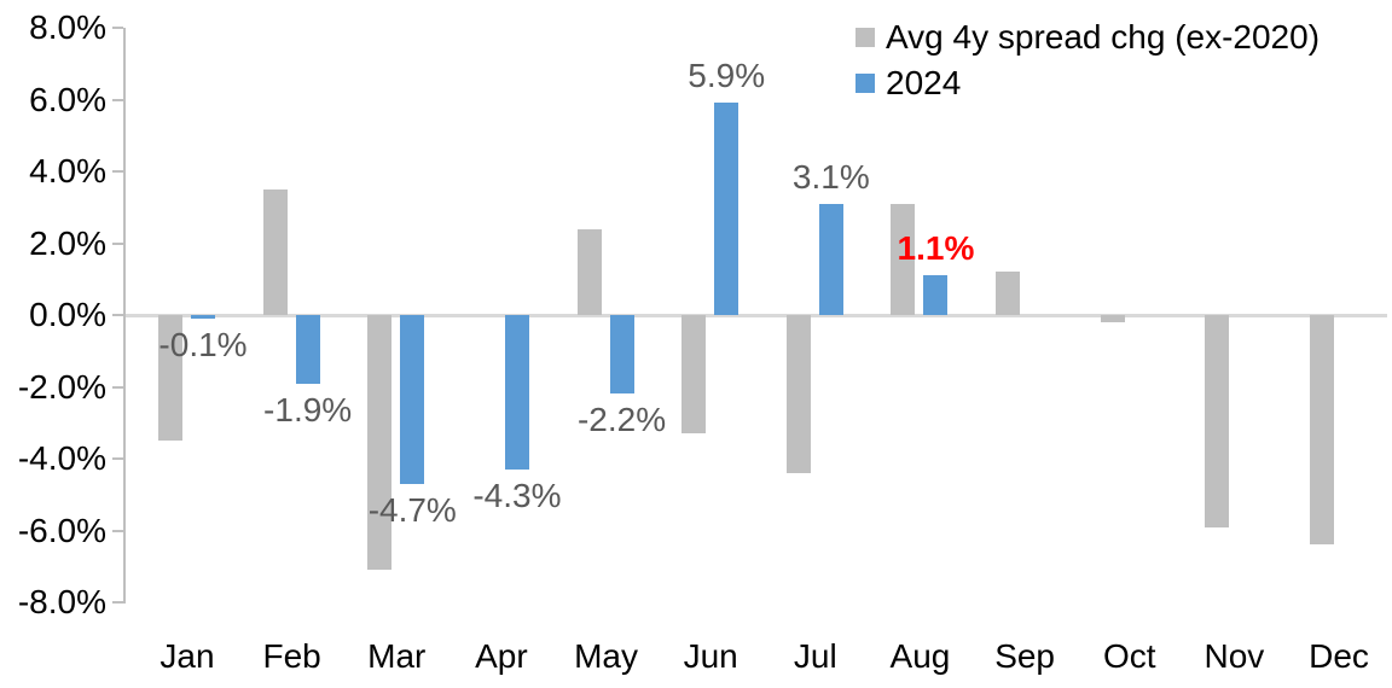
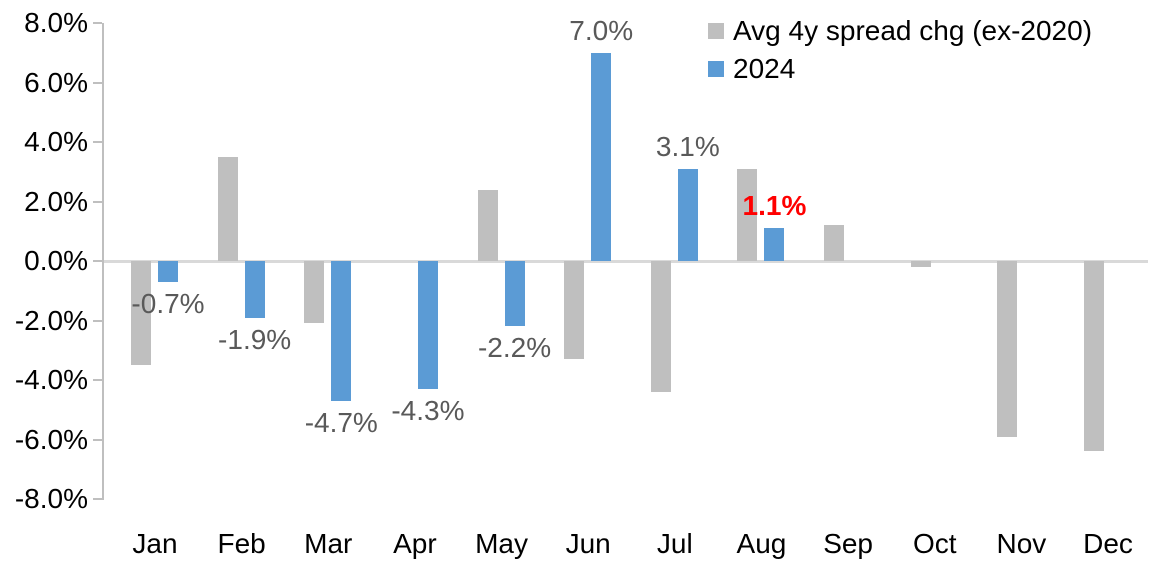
2024/Jan: -0.1% -> -0.7%
Avg 4y spread chg (ex-2020)/Mar: -7.1% -> -2.1%
2024/Jun: 5.9% -> 7.0%
